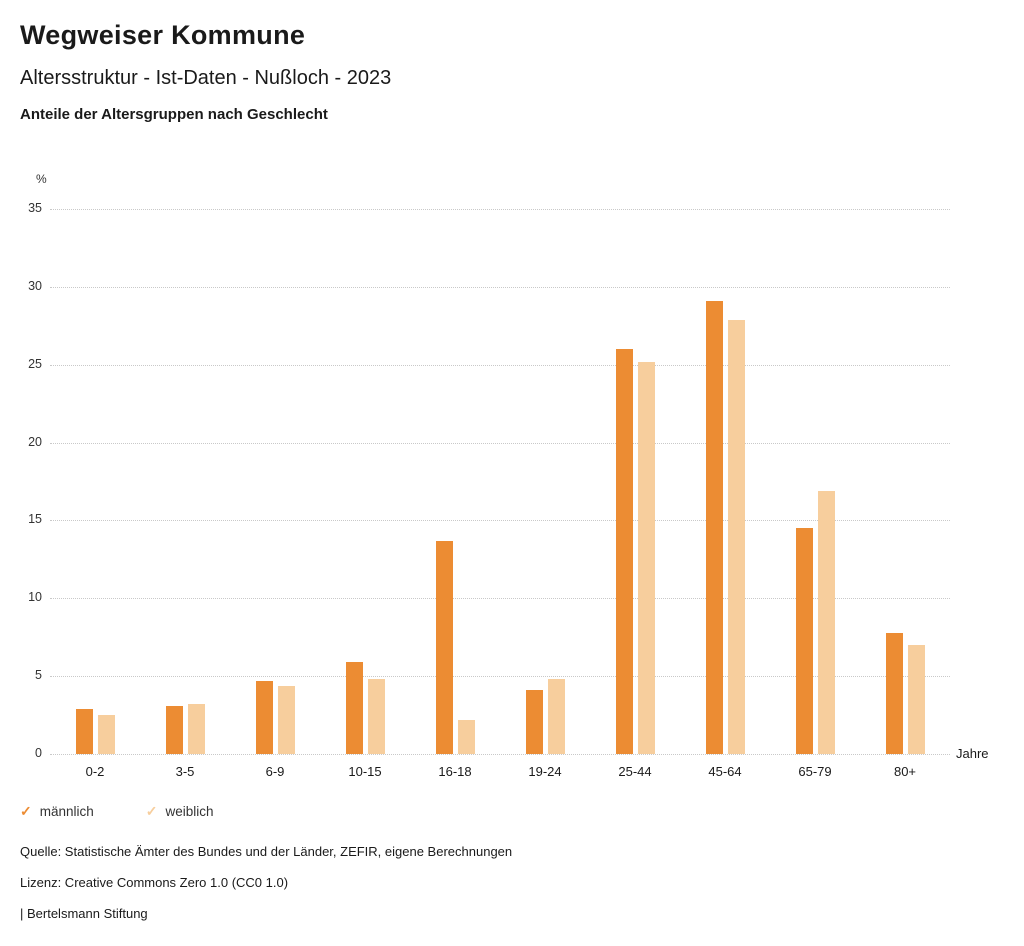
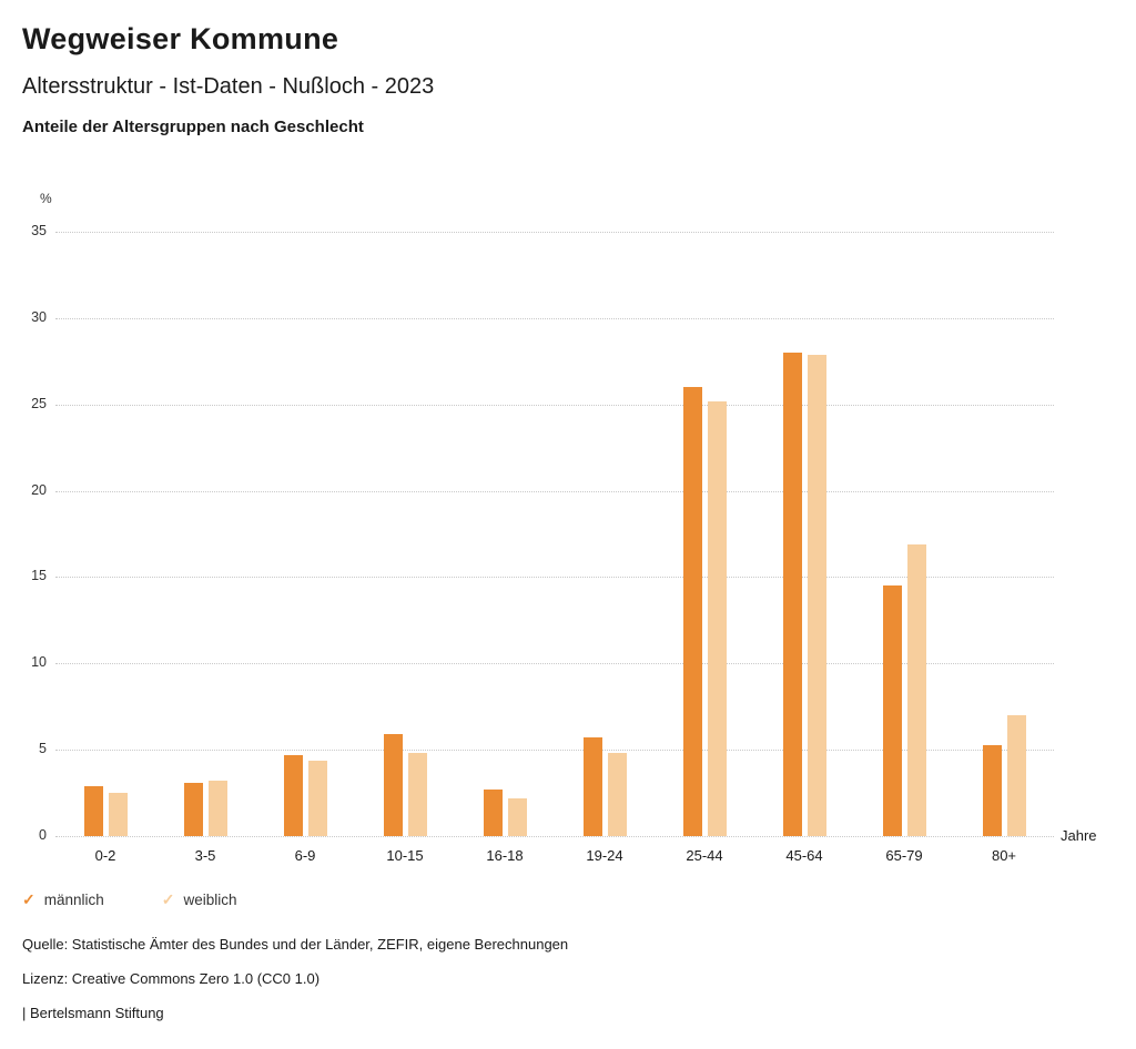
männlich/16-18: 13.7 -> 2.7
männlich/19-24: 4.1 -> 5.7
männlich/45-64: 29.1 -> 28.0
männlich/80+: 7.8 -> 5.3
